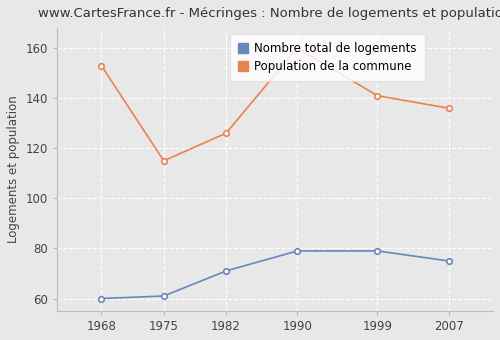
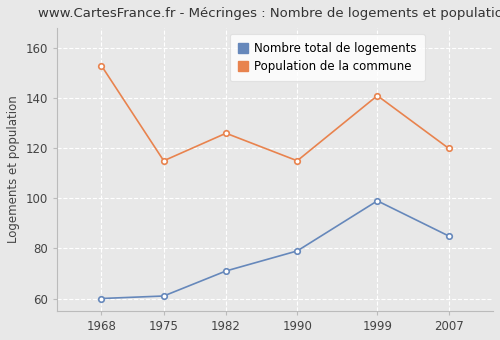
Population de la commune/1990: 160 -> 115
Nombre total de logements/1999: 79 -> 99
Nombre total de logements/2007: 75 -> 85
Population de la commune/2007: 136 -> 120
